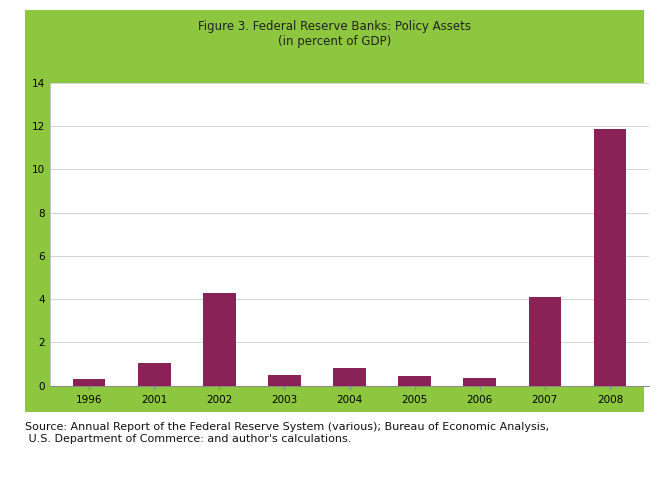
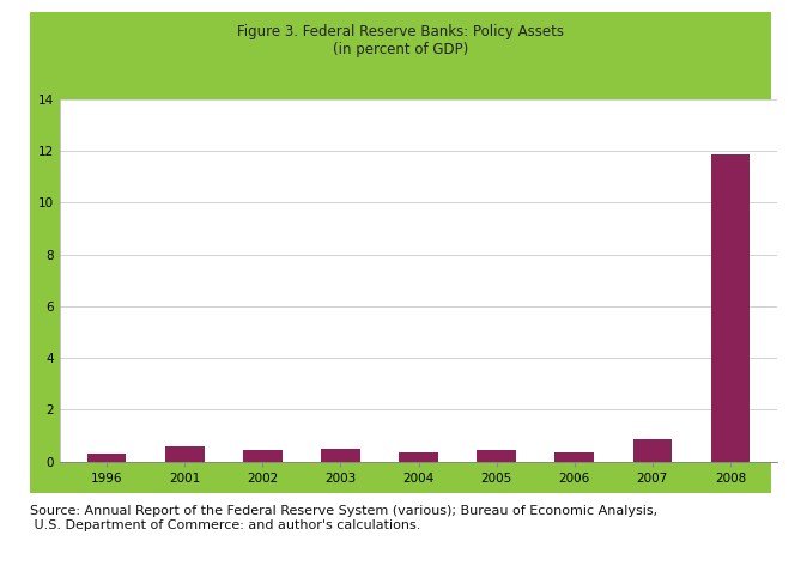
2001: 1.05 -> 0.58
2002: 4.30 -> 0.46
2004: 0.80 -> 0.35
2007: 4.10 -> 0.88
